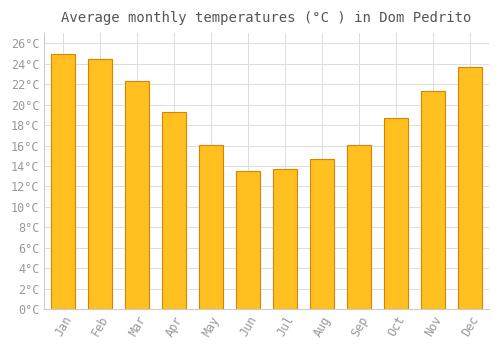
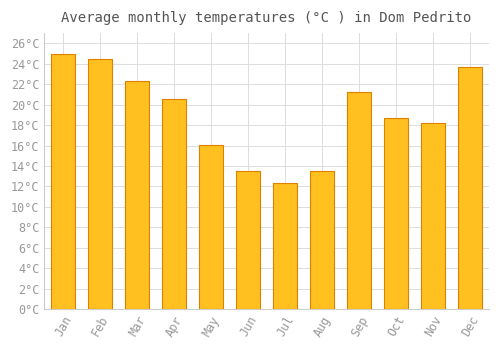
Apr: 19.3°C -> 20.6°C
Jul: 13.7°C -> 12.3°C
Aug: 14.7°C -> 13.5°C
Sep: 16.1°C -> 21.2°C
Nov: 21.3°C -> 18.2°C
